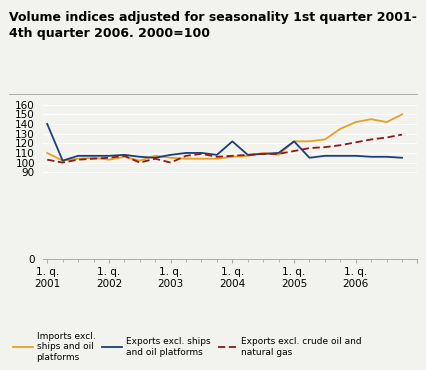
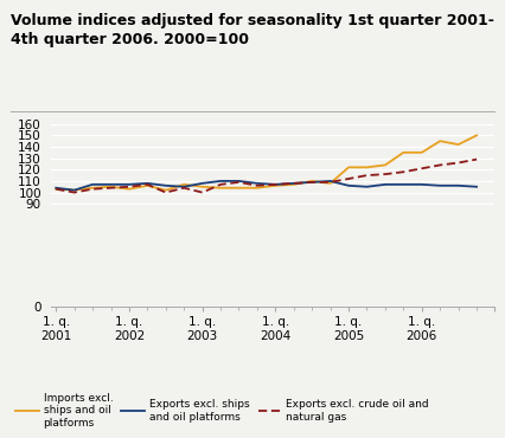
Imports excl. ships and oil platforms/1. q. 2001: 110 -> 103
Exports excl. ships and oil platforms/1. q. 2001: 140 -> 104
Exports excl. ships and oil platforms/1. q. 2004: 122 -> 107
Exports excl. ships and oil platforms/1. q. 2005: 122 -> 106
Imports excl. ships and oil platforms/1. q. 2006: 142 -> 135
